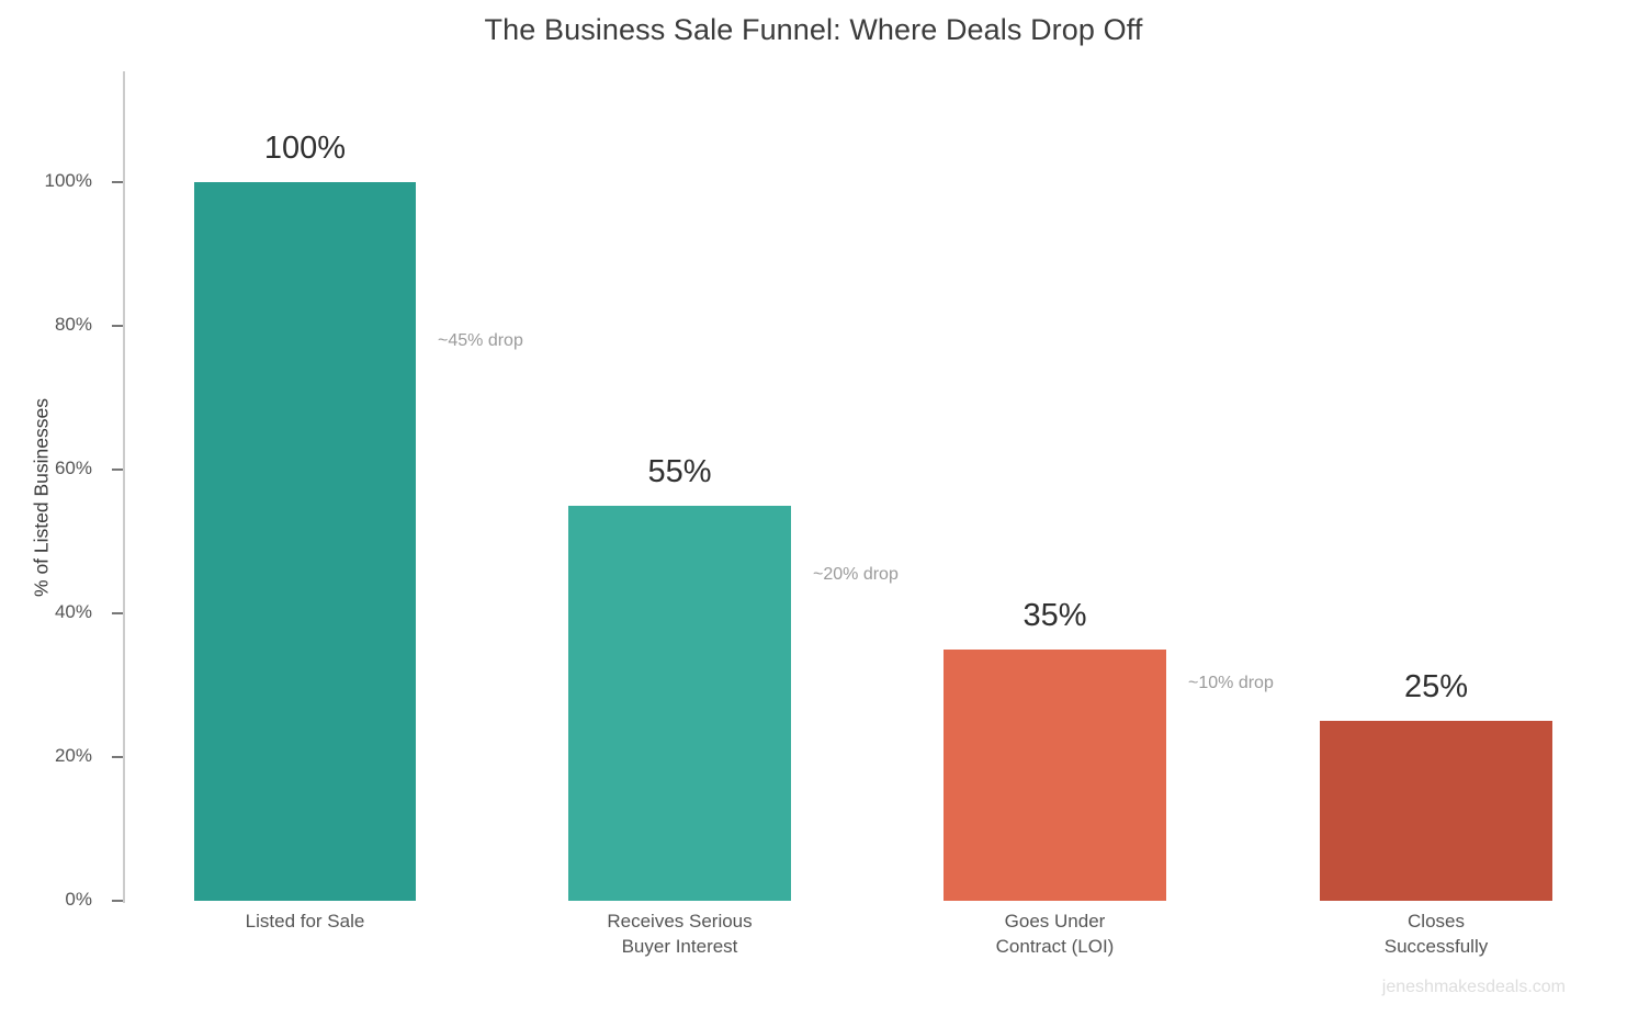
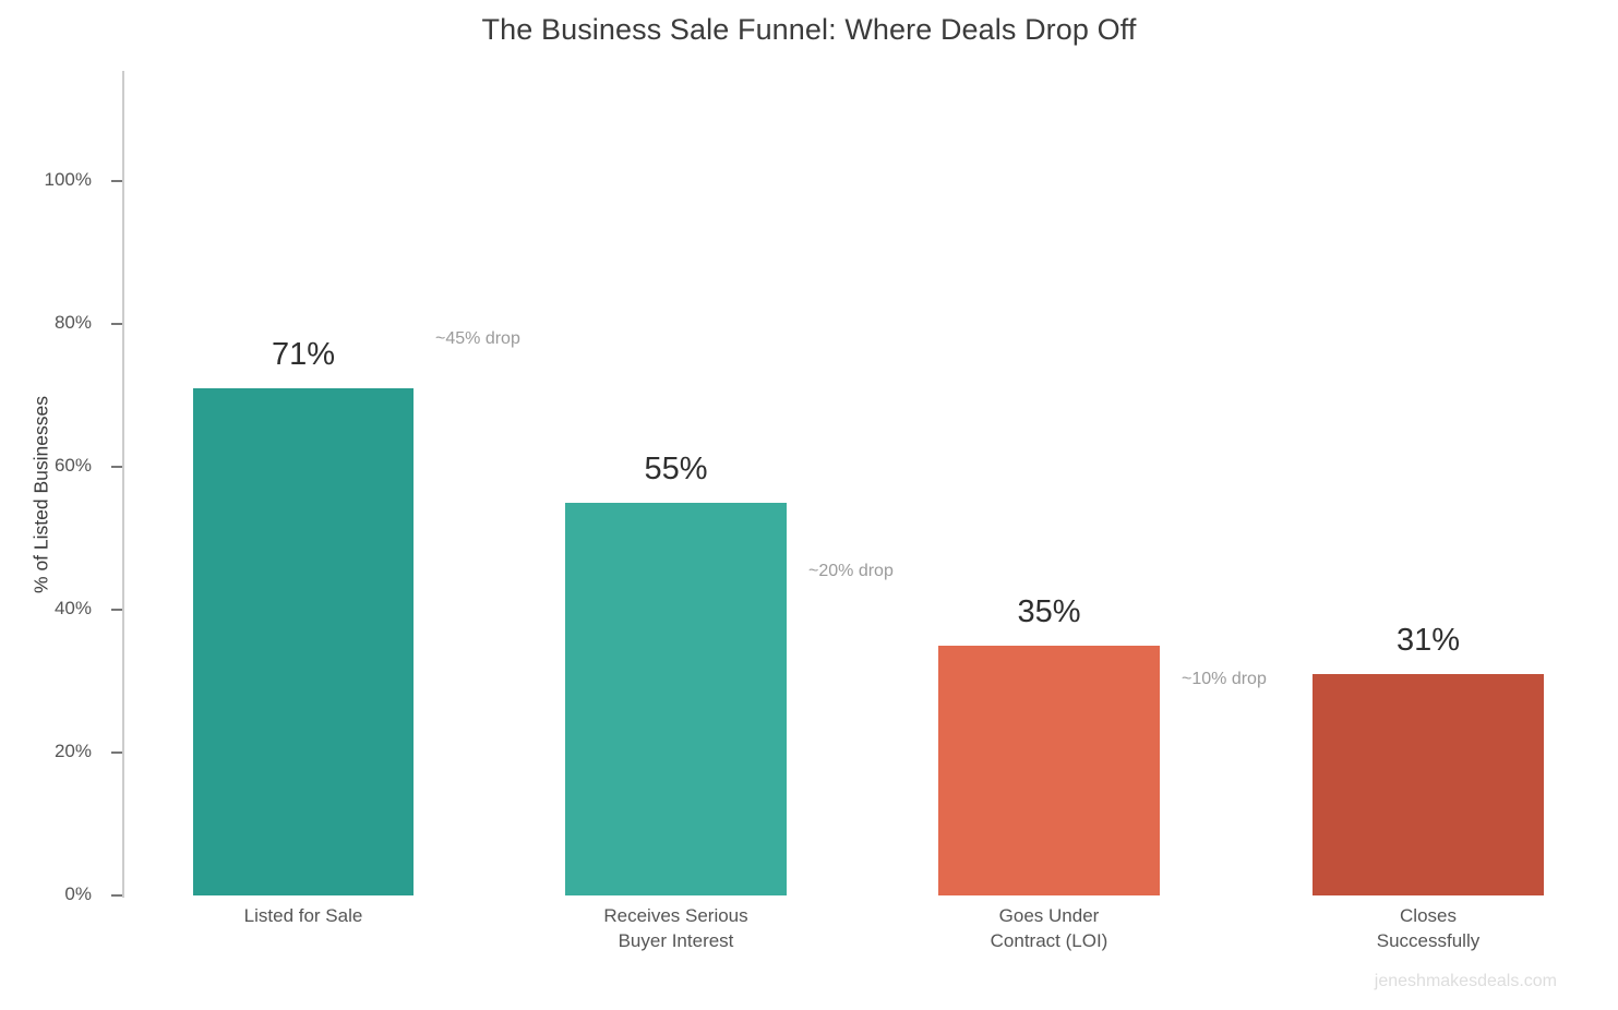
Listed for Sale: 100% -> 71%
Closes Successfully: 25% -> 31%
